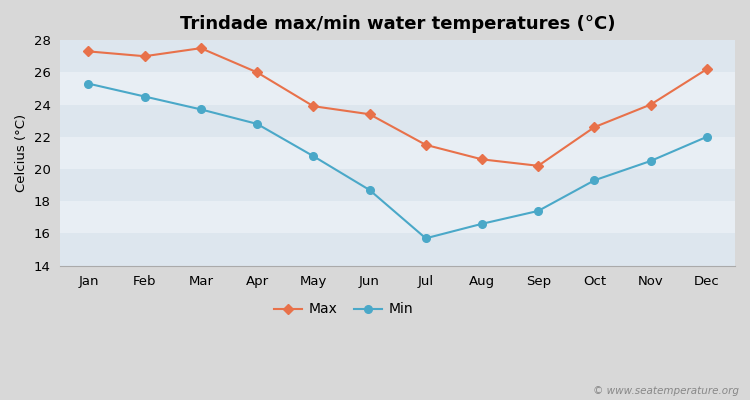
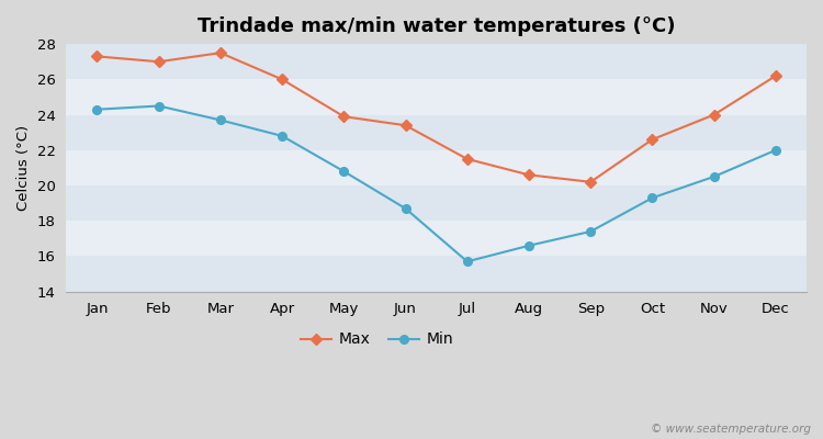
Min/Jan: 25.3 -> 24.3
